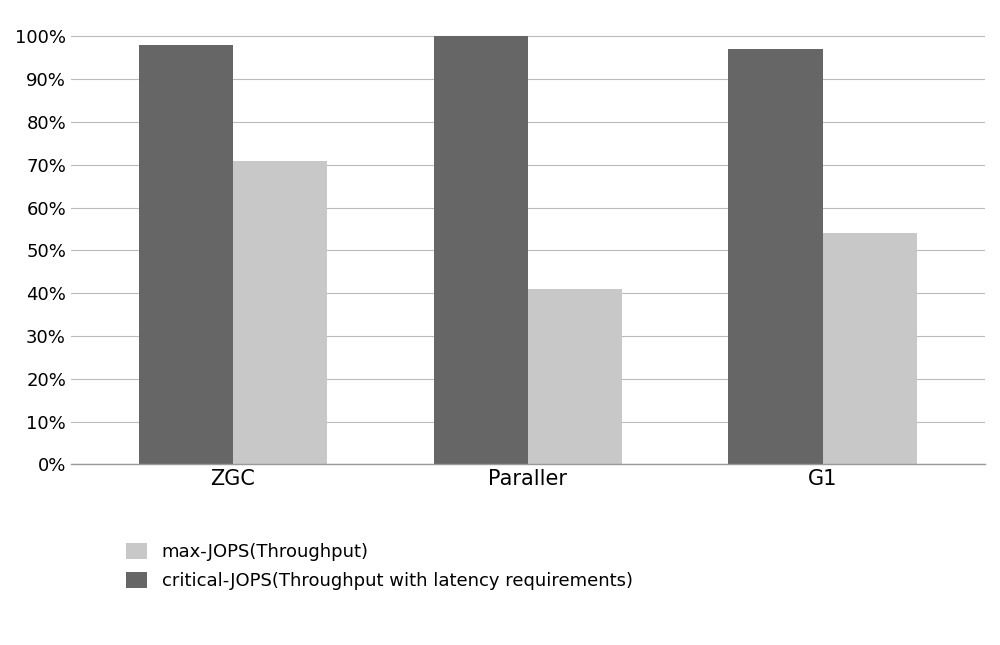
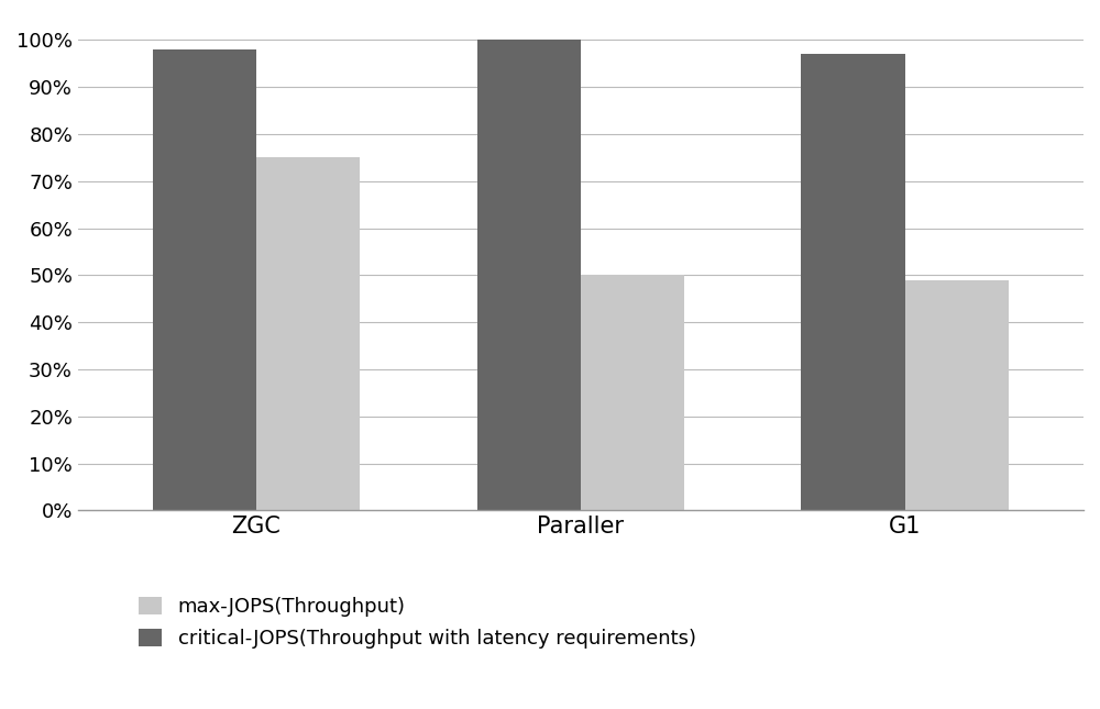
max-JOPS(Throughput)/ZGC: 71% -> 75%
max-JOPS(Throughput)/Paraller: 41% -> 50%
max-JOPS(Throughput)/G1: 54% -> 49%
